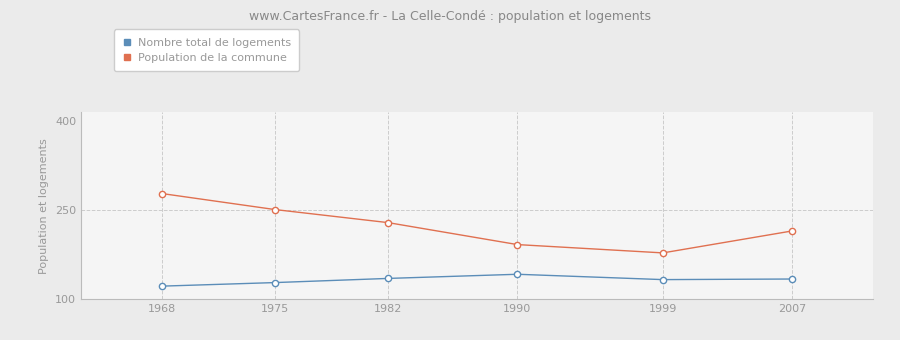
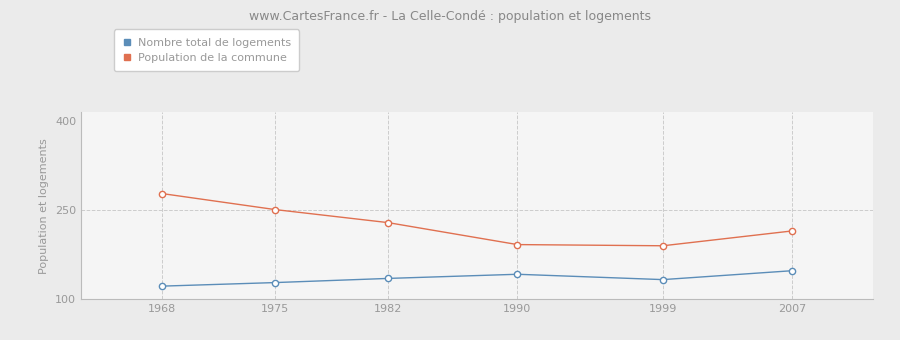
Population de la commune/1999: 178 -> 190
Nombre total de logements/2007: 134 -> 148
